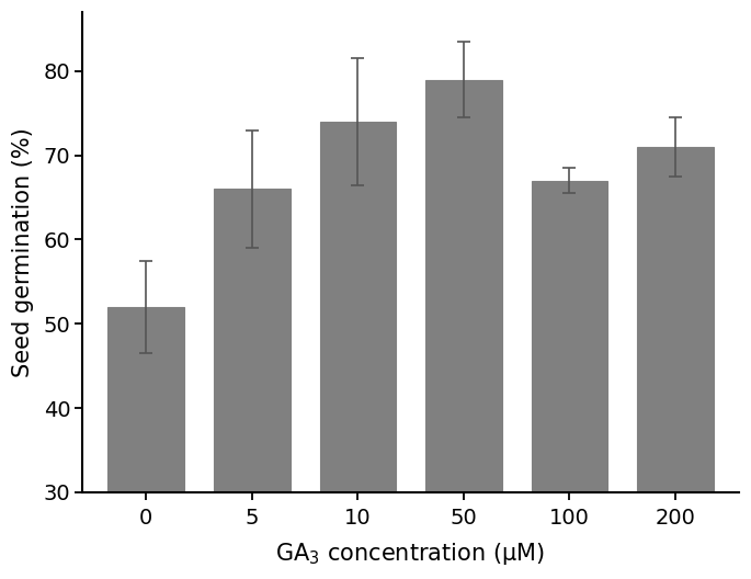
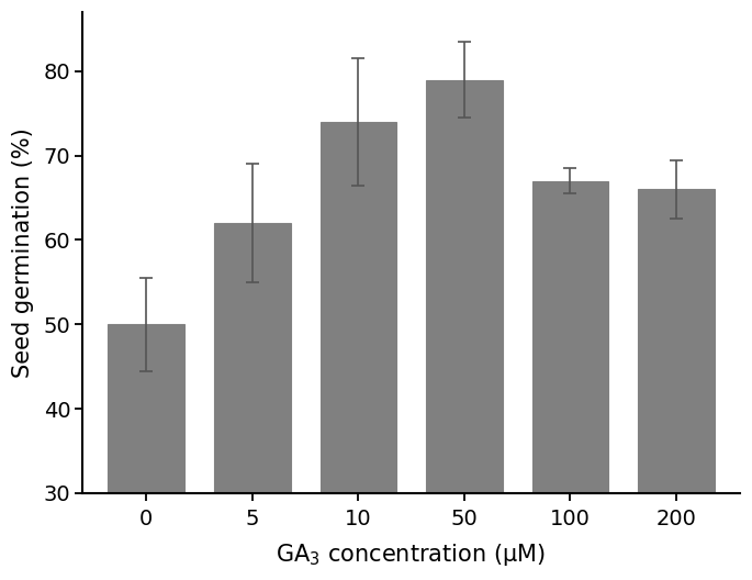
0: 52 -> 50
5: 66 -> 62
200: 71 -> 66
